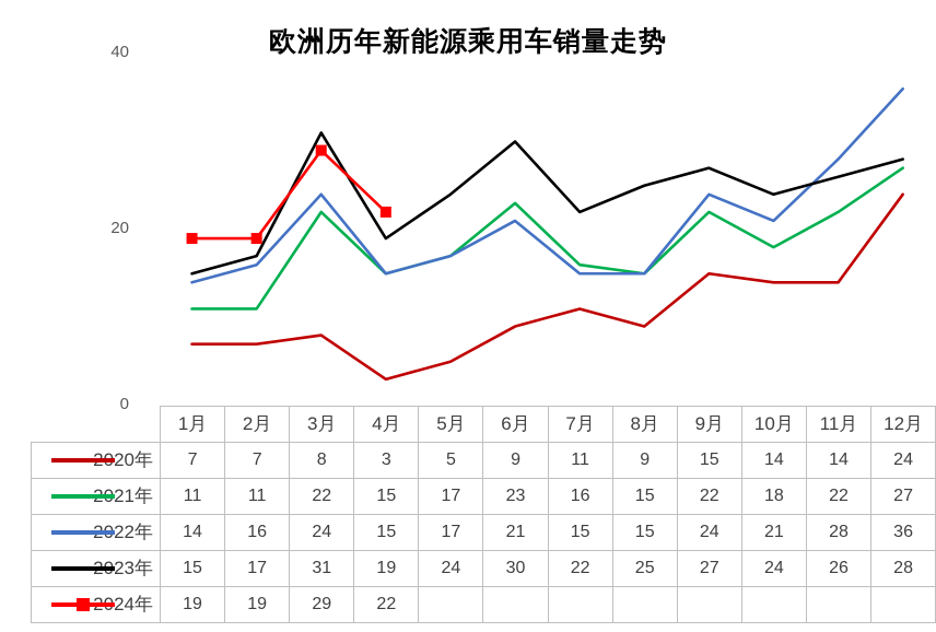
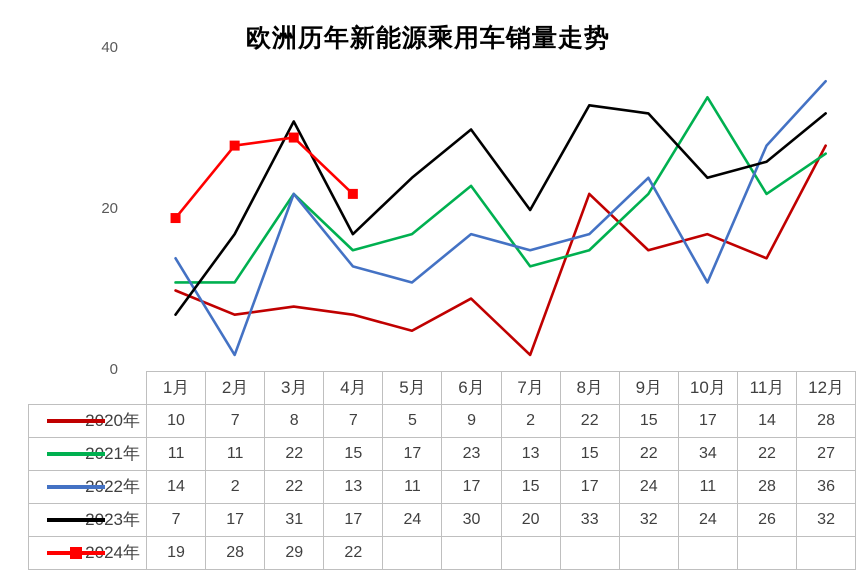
2020年/1月: 7 -> 10
2023年/1月: 15 -> 7
2022年/2月: 16 -> 2
2024年/2月: 19 -> 28
2022年/3月: 24 -> 22
2020年/4月: 3 -> 7
2022年/4月: 15 -> 13
2023年/4月: 19 -> 17
2022年/5月: 17 -> 11
2022年/6月: 21 -> 17
2020年/7月: 11 -> 2
2021年/7月: 16 -> 13
2023年/7月: 22 -> 20
2020年/8月: 9 -> 22
2022年/8月: 15 -> 17
2023年/8月: 25 -> 33
2023年/9月: 27 -> 32
2020年/10月: 14 -> 17
2021年/10月: 18 -> 34
2022年/10月: 21 -> 11
2020年/12月: 24 -> 28
2023年/12月: 28 -> 32
